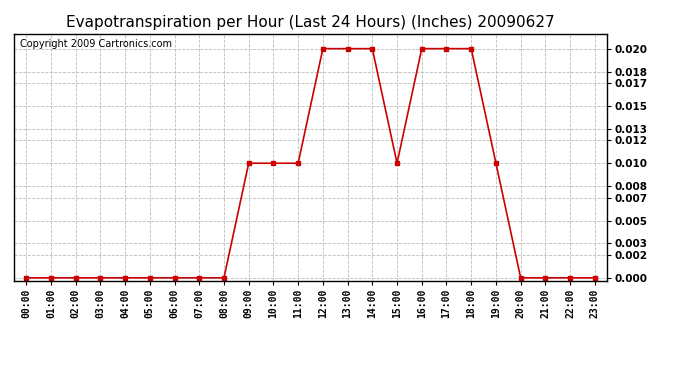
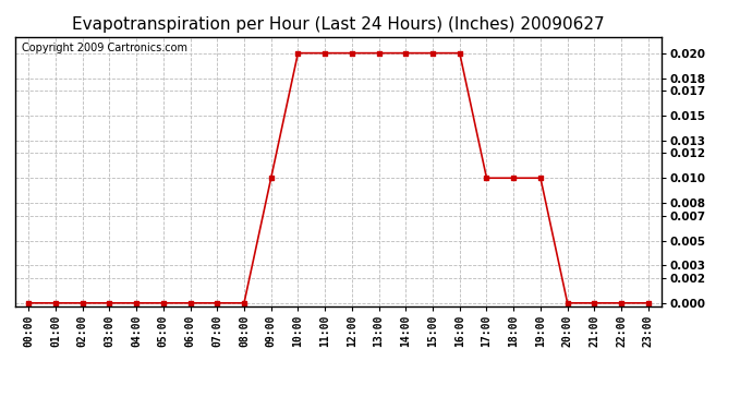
10:00: 0.01 -> 0.02
11:00: 0.01 -> 0.02
15:00: 0.01 -> 0.02
17:00: 0.02 -> 0.01
18:00: 0.02 -> 0.01
